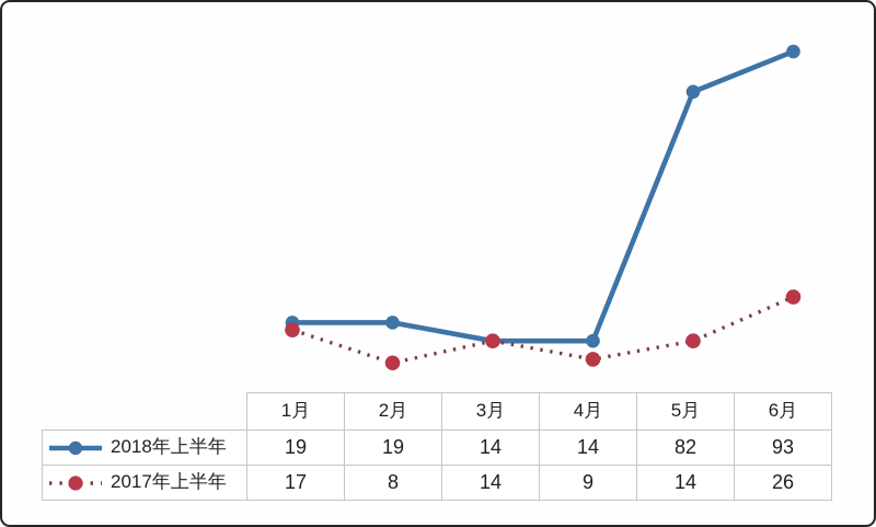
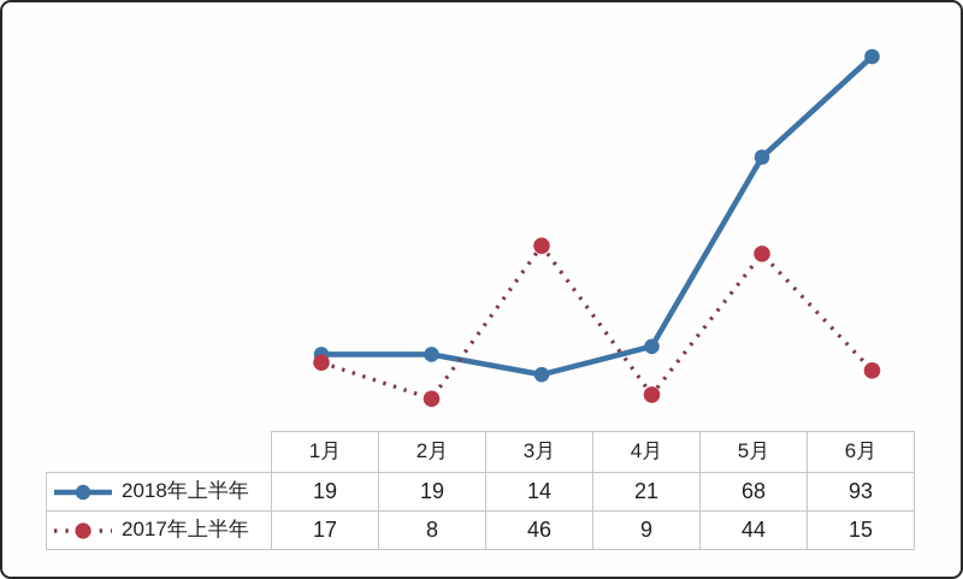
2017年上半年/3月: 14 -> 46
2018年上半年/4月: 14 -> 21
2018年上半年/5月: 82 -> 68
2017年上半年/5月: 14 -> 44
2017年上半年/6月: 26 -> 15
